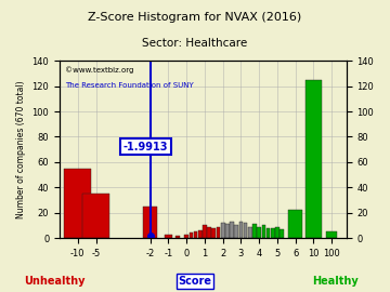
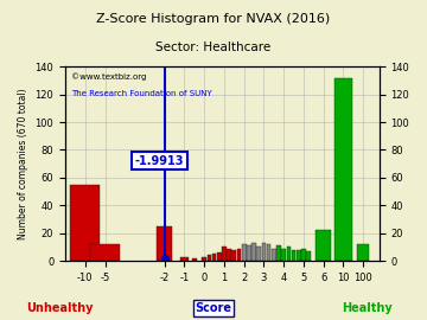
-5: 35 -> 12
10: 125 -> 132
100: 5 -> 12
